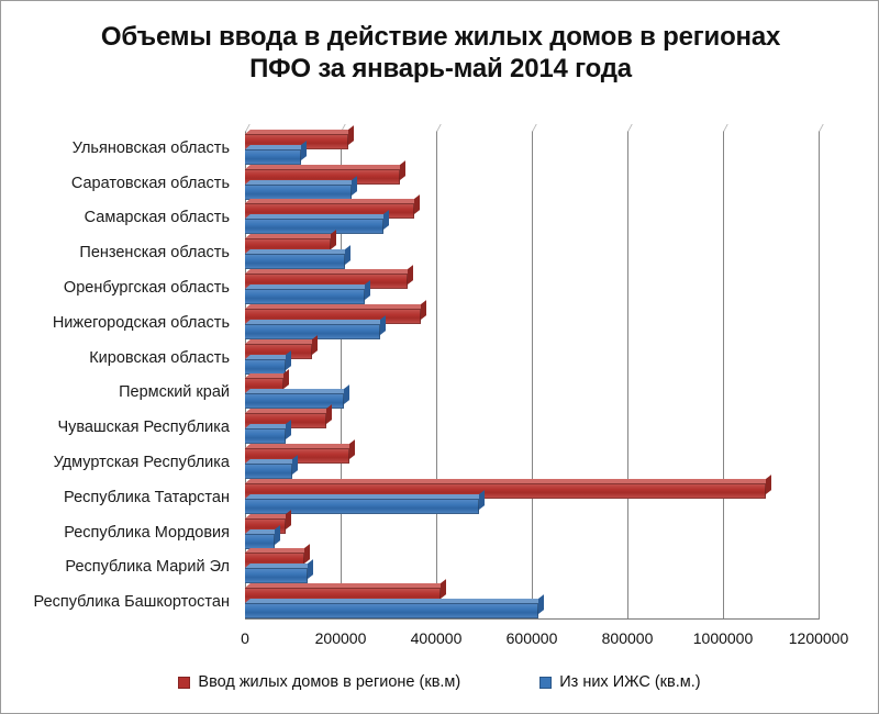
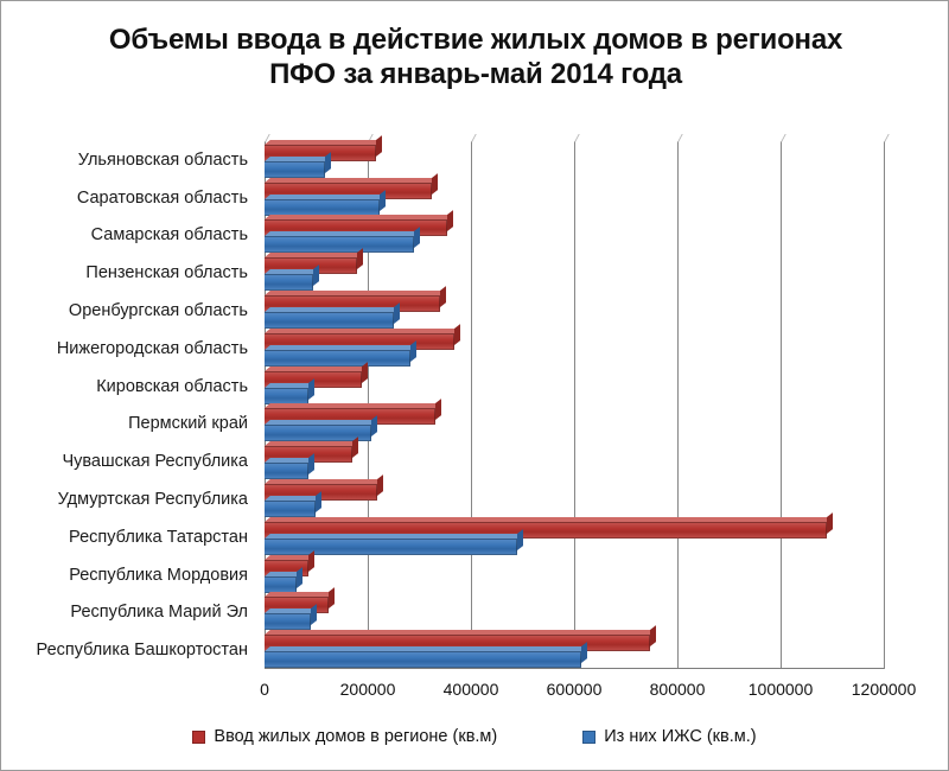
Из них ИЖС (кв.м.)/Пензенская область: 210000 -> 90000
Ввод жилых домов в регионе (кв.м)/Кировская область: 140000 -> 190000
Ввод жилых домов в регионе (кв.м)/Пермский край: 80000 -> 330000
Из них ИЖС (кв.м.)/Республика Марий Эл: 130000 -> 90000
Ввод жилых домов в регионе (кв.м)/Республика Башкортостан: 410000 -> 750000
